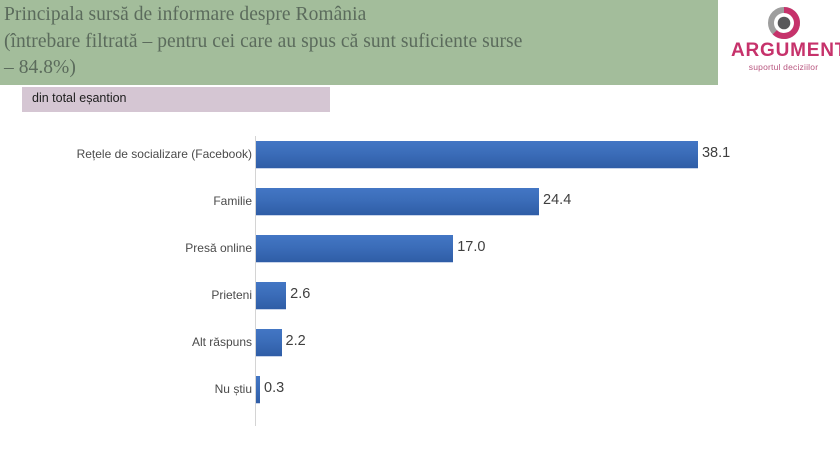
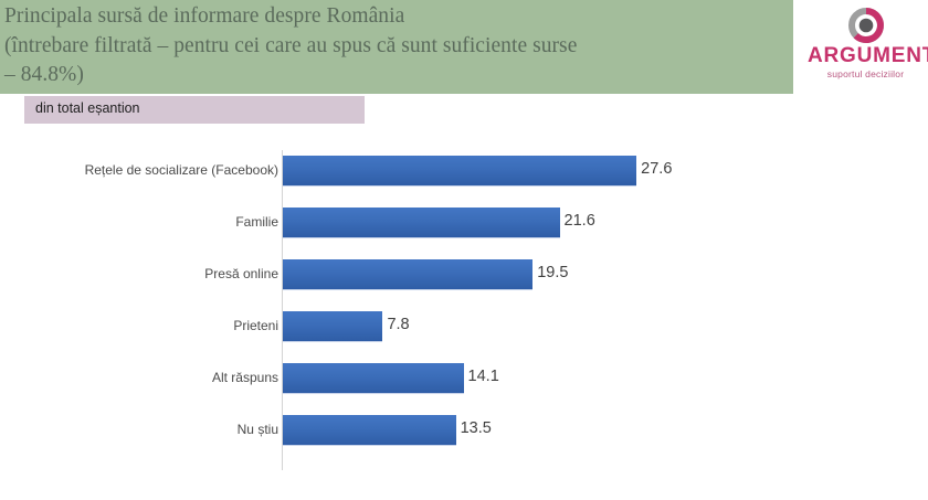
Rețele de socializare (Facebook): 38.1 -> 27.6
Familie: 24.4 -> 21.6
Presă online: 17.0 -> 19.5
Prieteni: 2.6 -> 7.8
Alt răspuns: 2.2 -> 14.1
Nu știu: 0.3 -> 13.5
